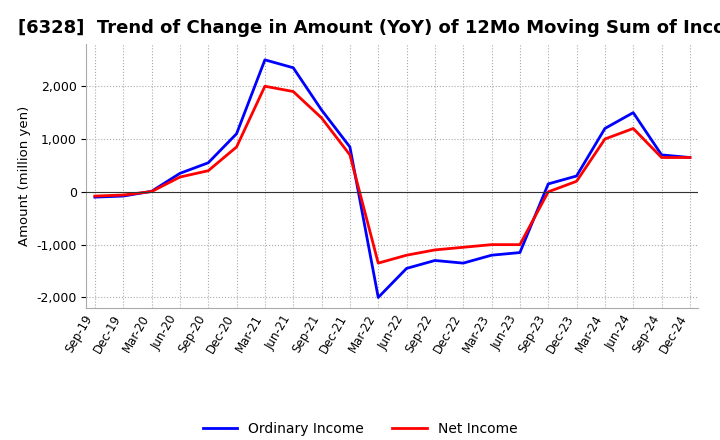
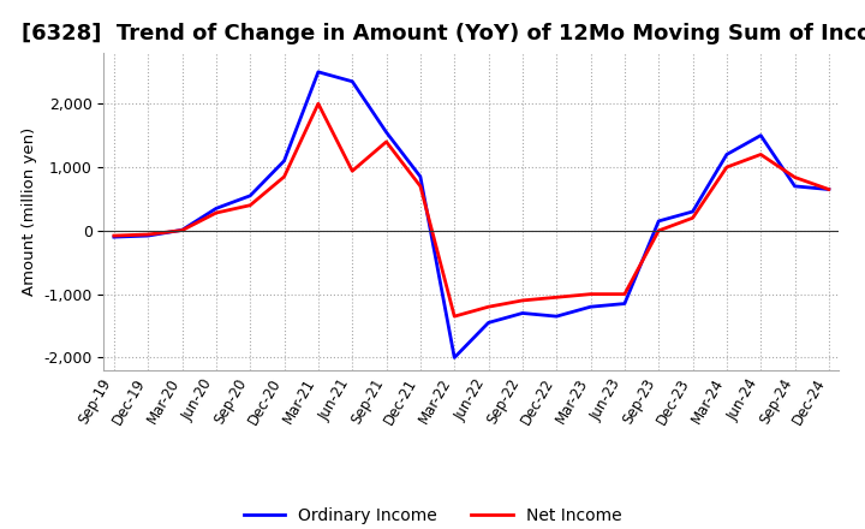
Net Income/Jun-21: 1,900 -> 940
Net Income/Sep-24: 650 -> 840
